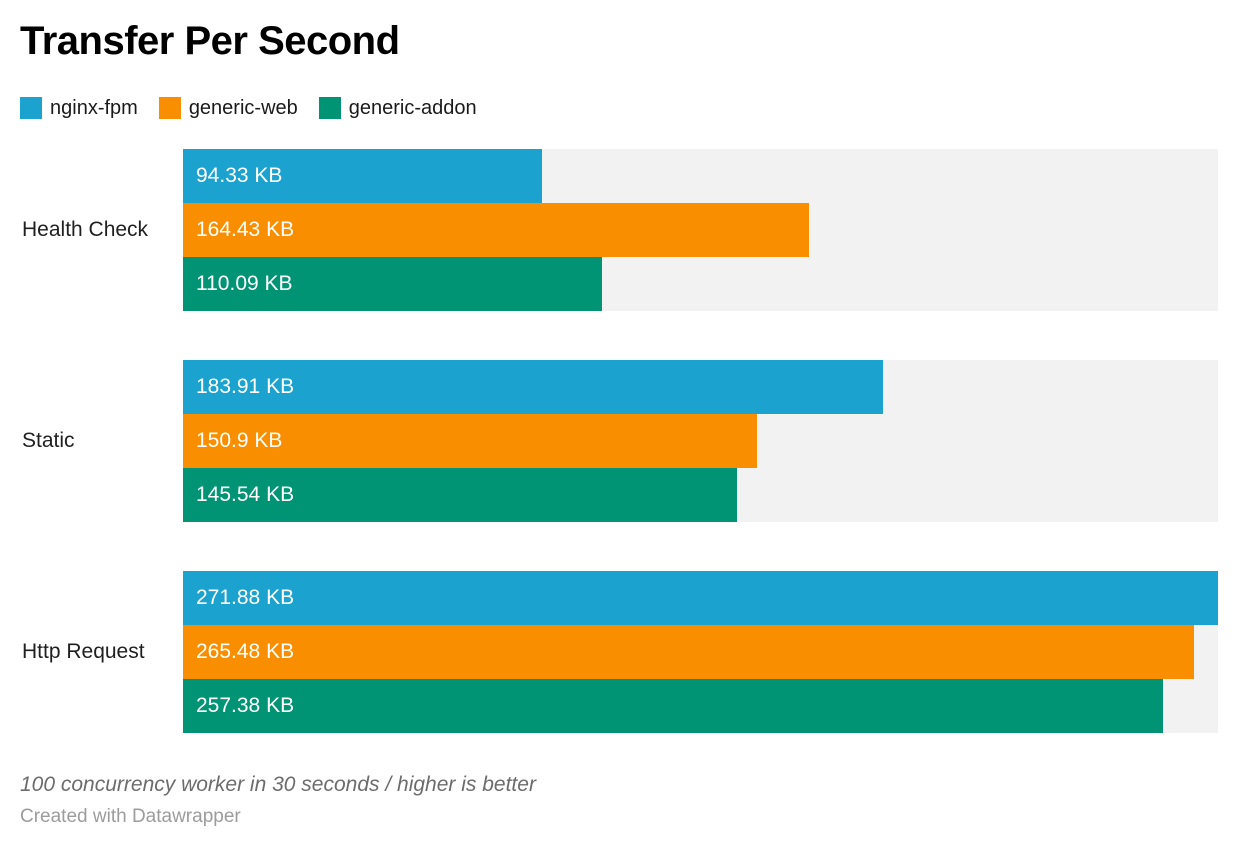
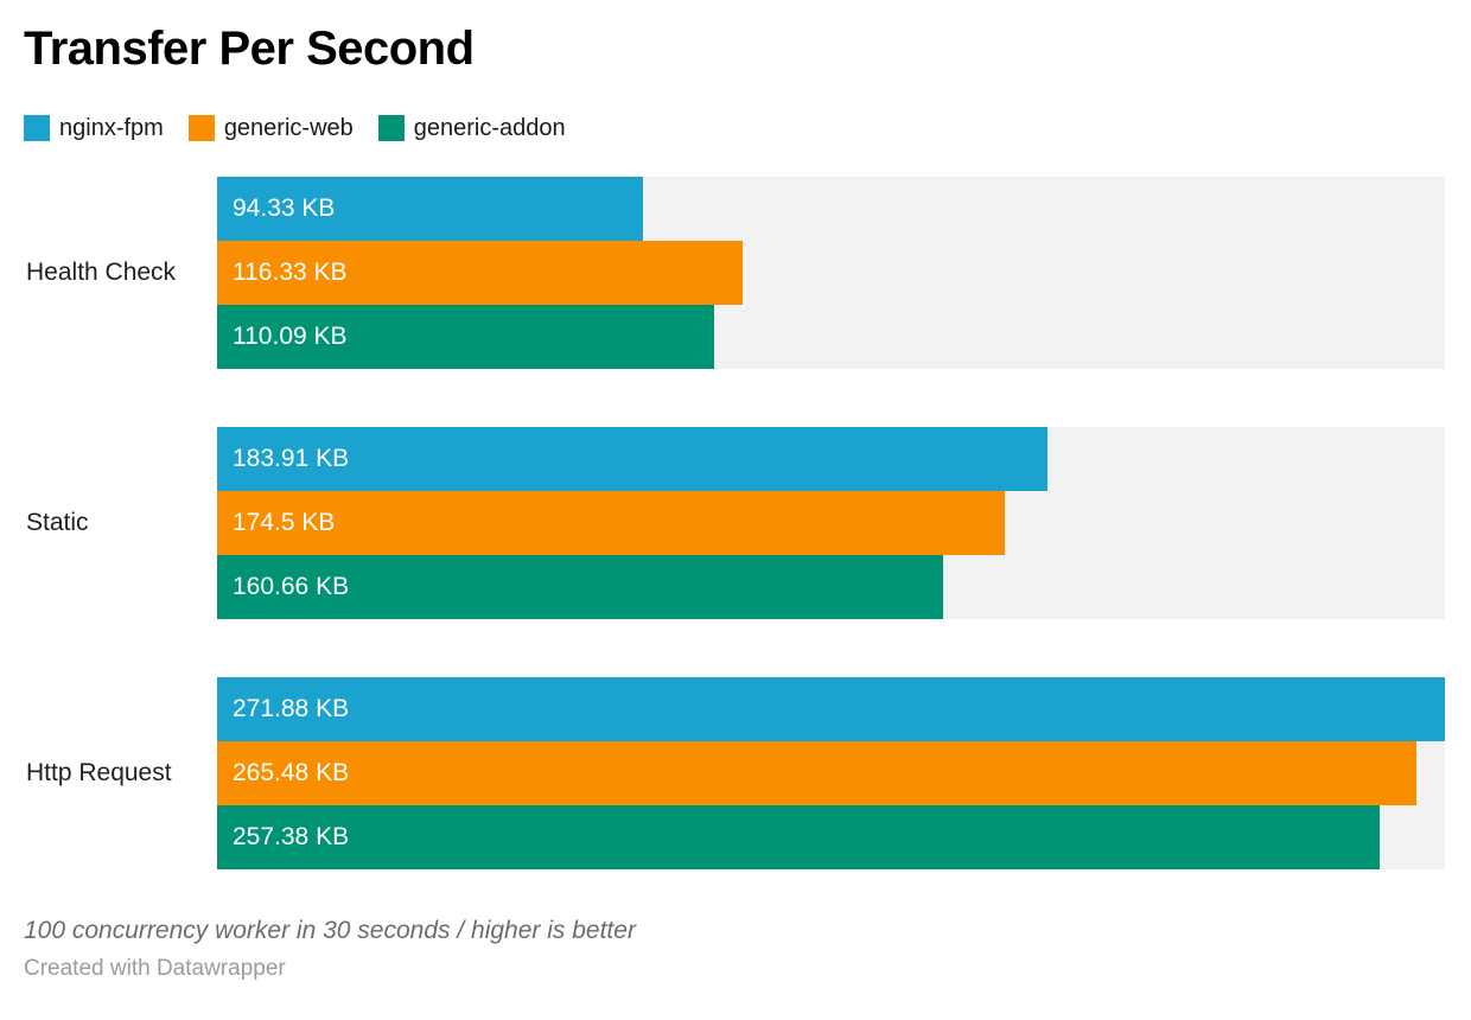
generic-web/Health Check: 164.43 -> 116.33
generic-web/Static: 150.9 -> 174.5
generic-addon/Static: 145.54 -> 160.66
